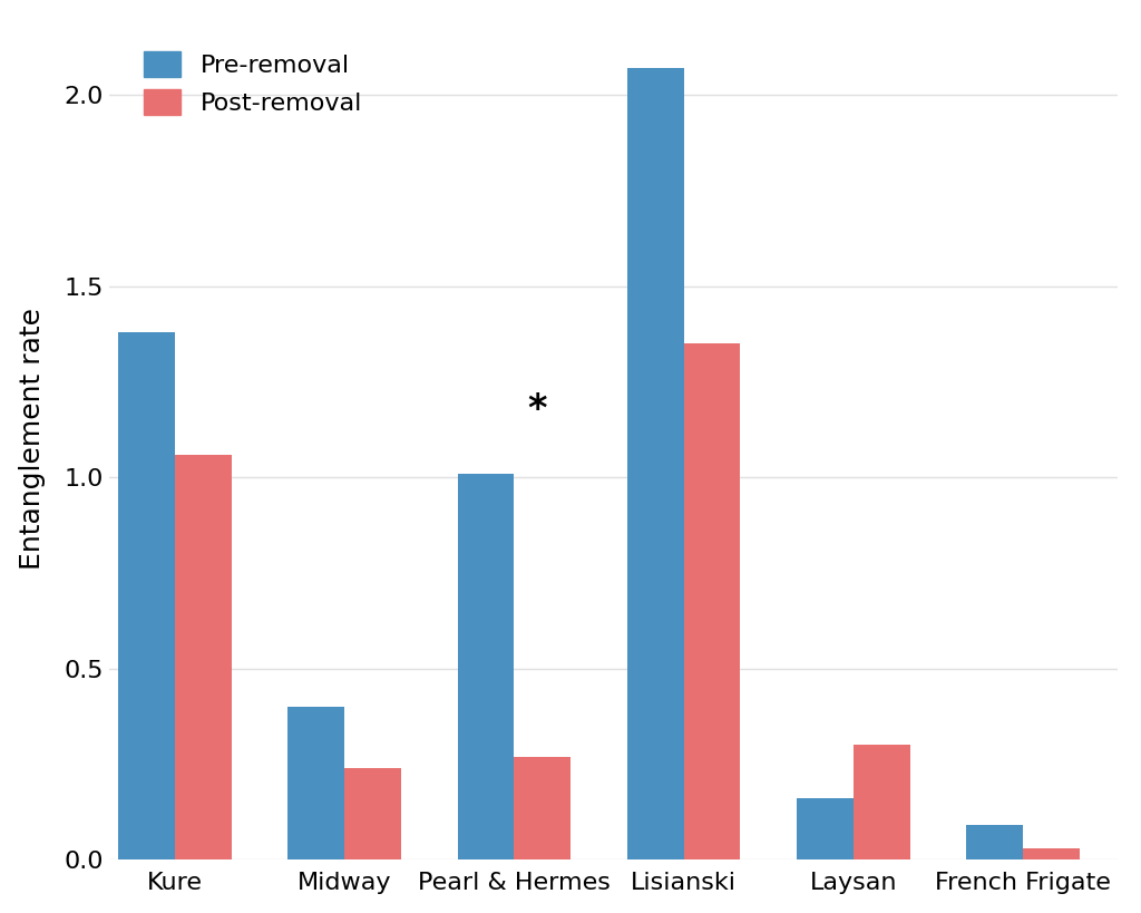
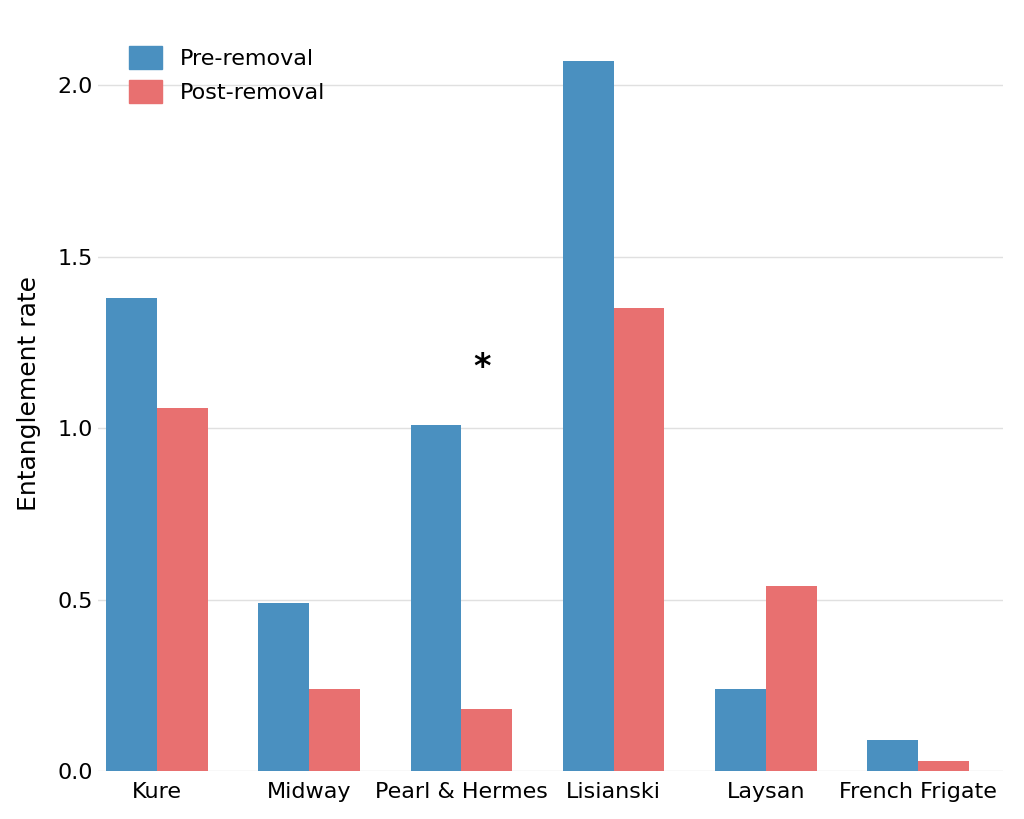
Pre-removal/Midway: 0.40 -> 0.49
Post-removal/Pearl & Hermes: 0.27 -> 0.18
Pre-removal/Laysan: 0.16 -> 0.24
Post-removal/Laysan: 0.30 -> 0.54
